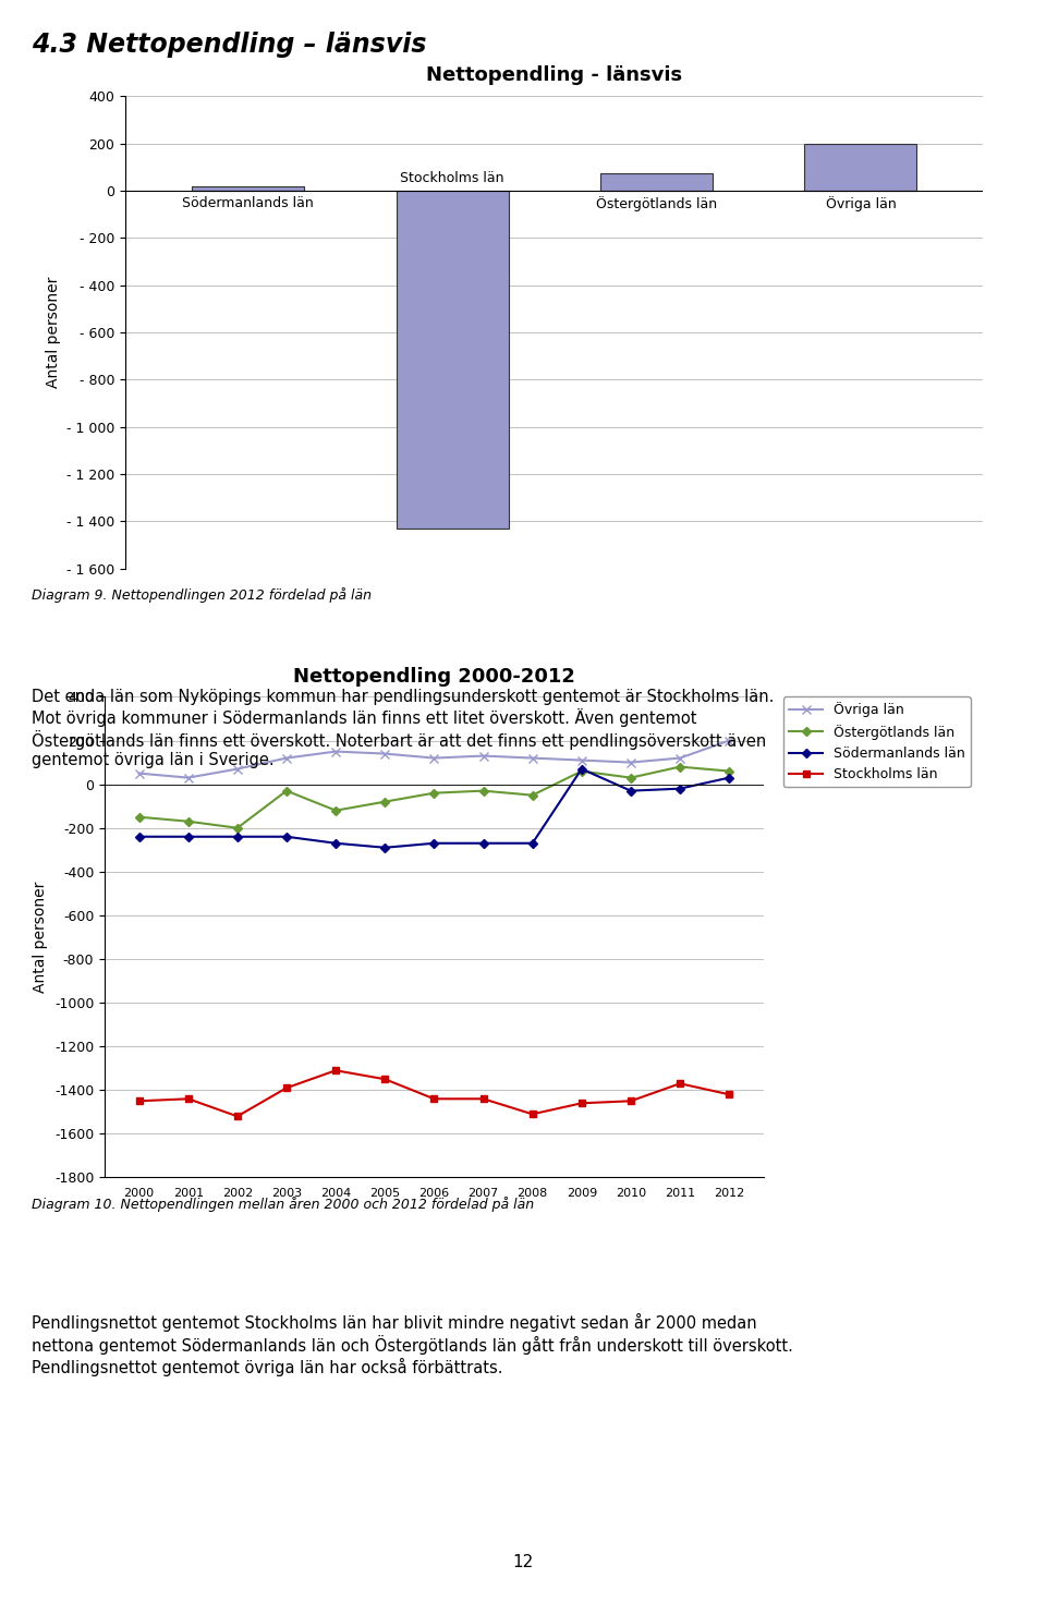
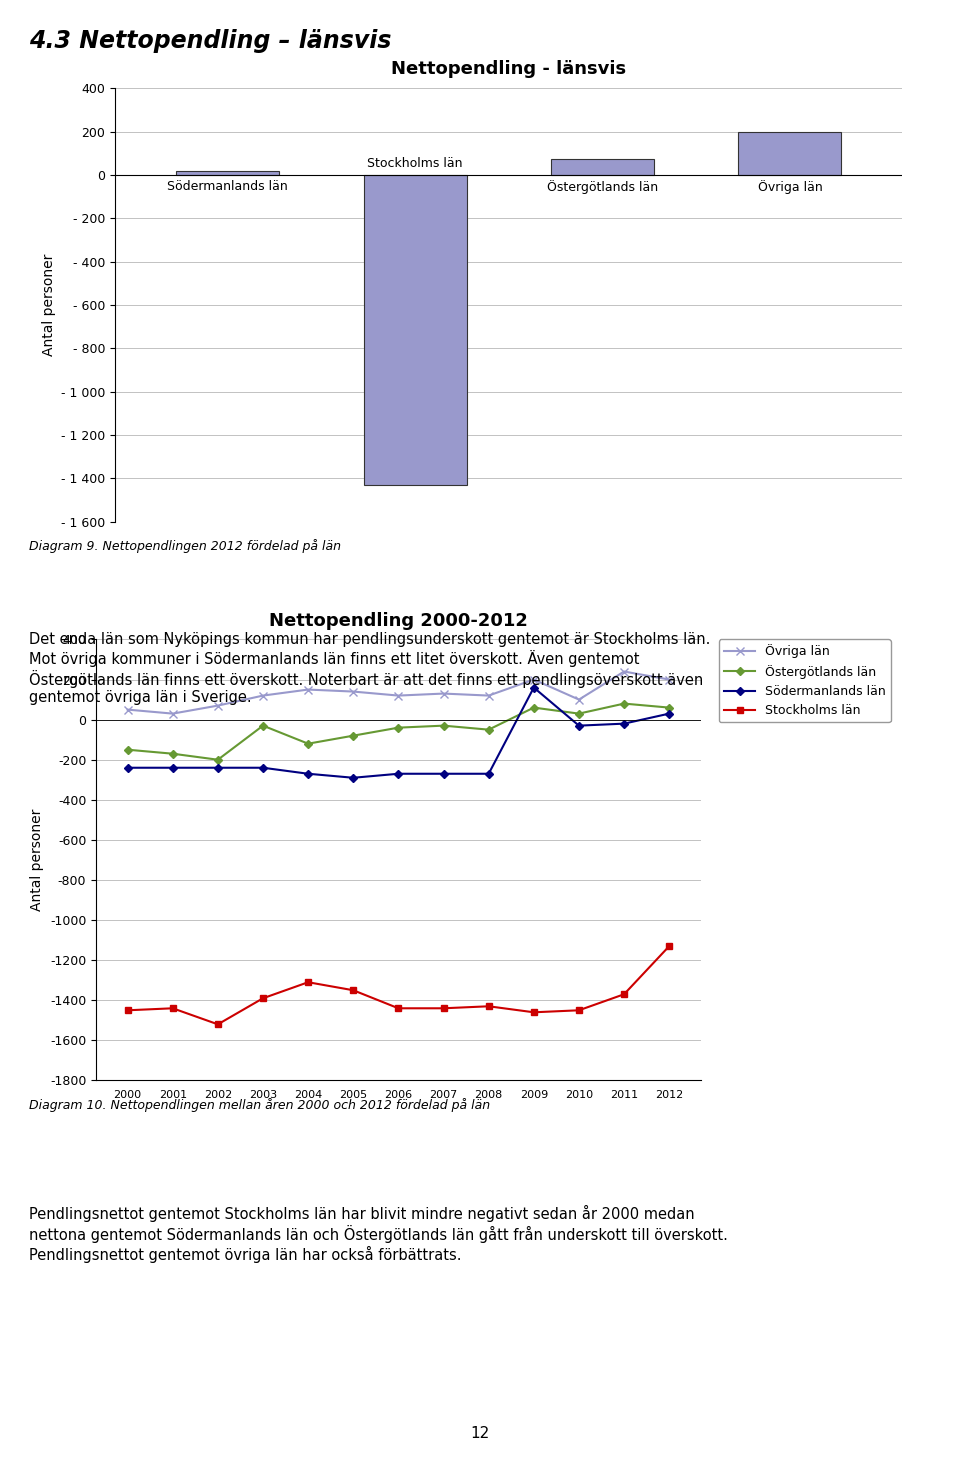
Nettopendling 2000-2012/Stockholms län/2008: -1510 -> -1430
Nettopendling 2000-2012/Övriga län/2009: 110 -> 200
Nettopendling 2000-2012/Södermanlands län/2009: 70 -> 160
Nettopendling 2000-2012/Övriga län/2011: 120 -> 240
Nettopendling 2000-2012/Stockholms län/2012: -1420 -> -1130
